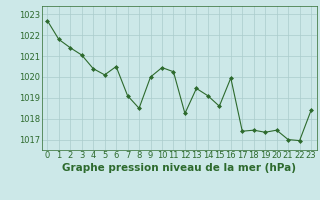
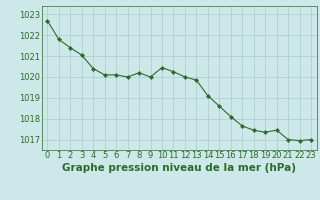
6: 1020.50 -> 1020.10
7: 1019.10 -> 1020.00
8: 1018.50 -> 1020.20
12: 1018.25 -> 1020.00
13: 1019.45 -> 1019.85
16: 1019.95 -> 1018.10
17: 1017.40 -> 1017.65
23: 1018.40 -> 1017.00
